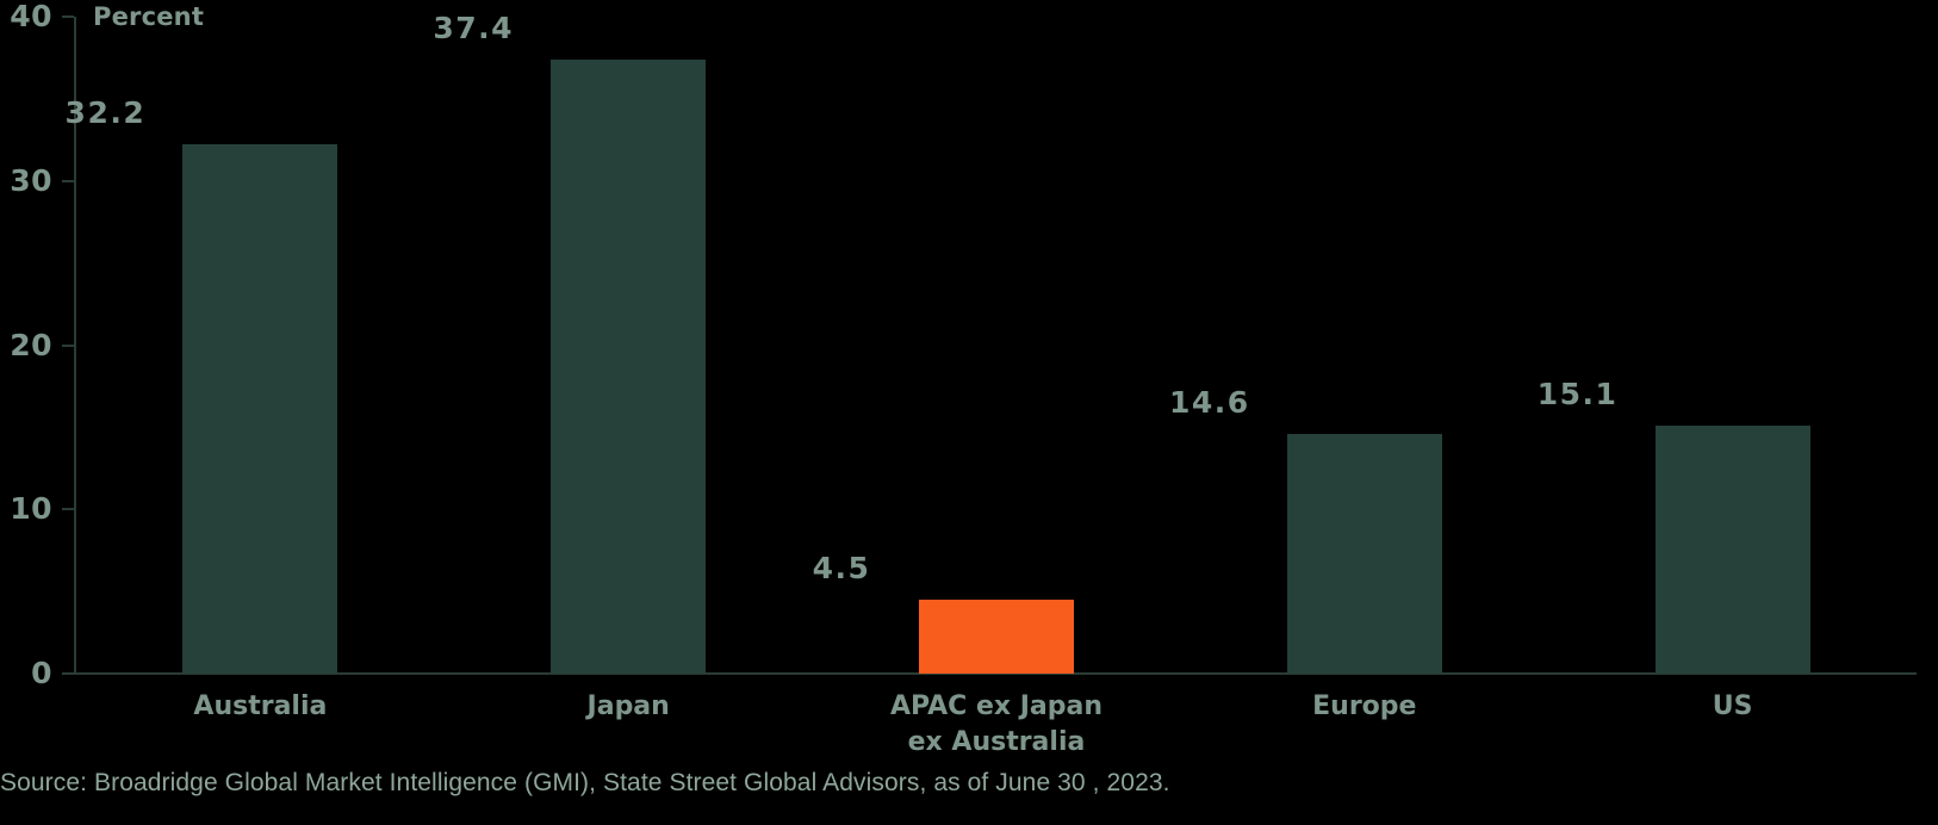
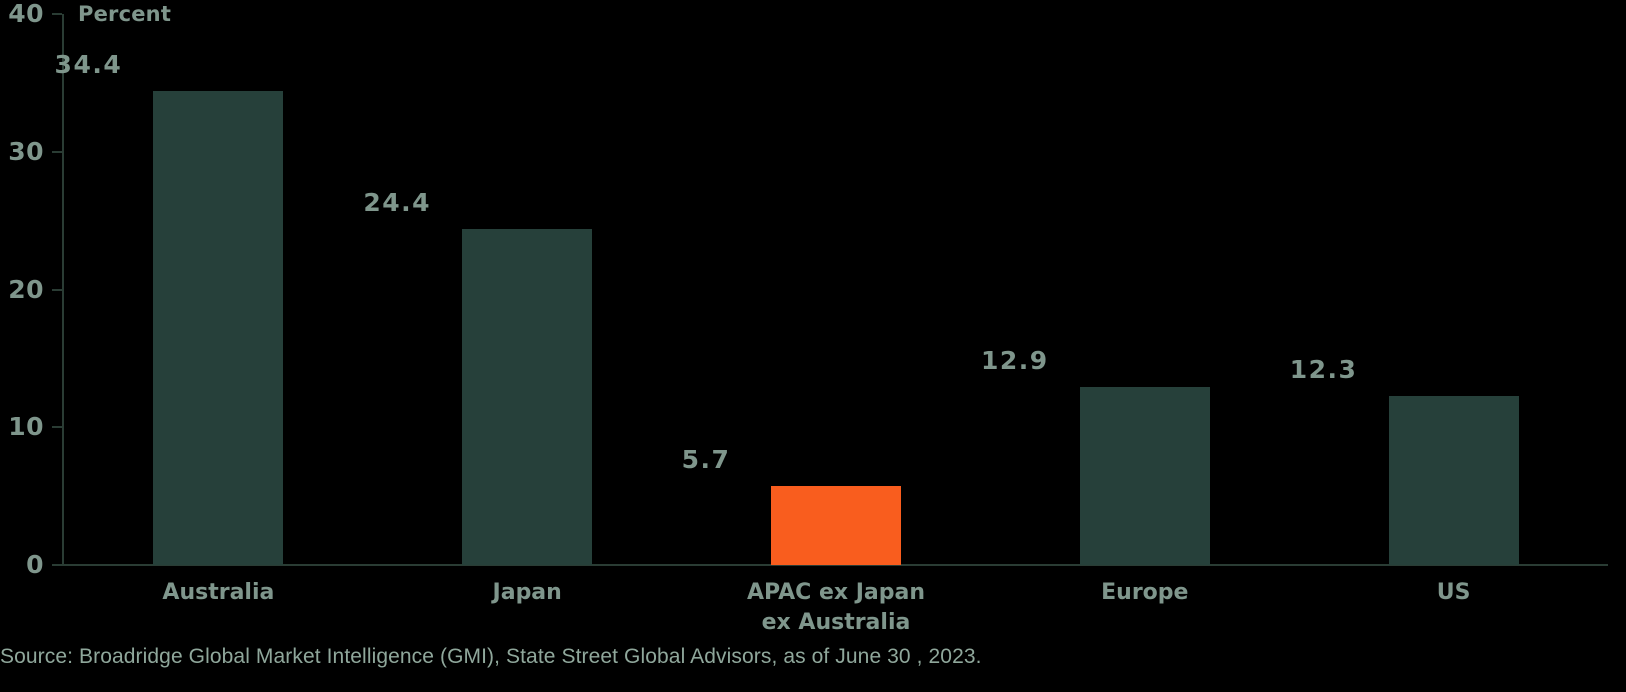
Australia: 32.2 -> 34.4
Japan: 37.4 -> 24.4
APAC ex Japan ex Australia: 4.5 -> 5.7
Europe: 14.6 -> 12.9
US: 15.1 -> 12.3
